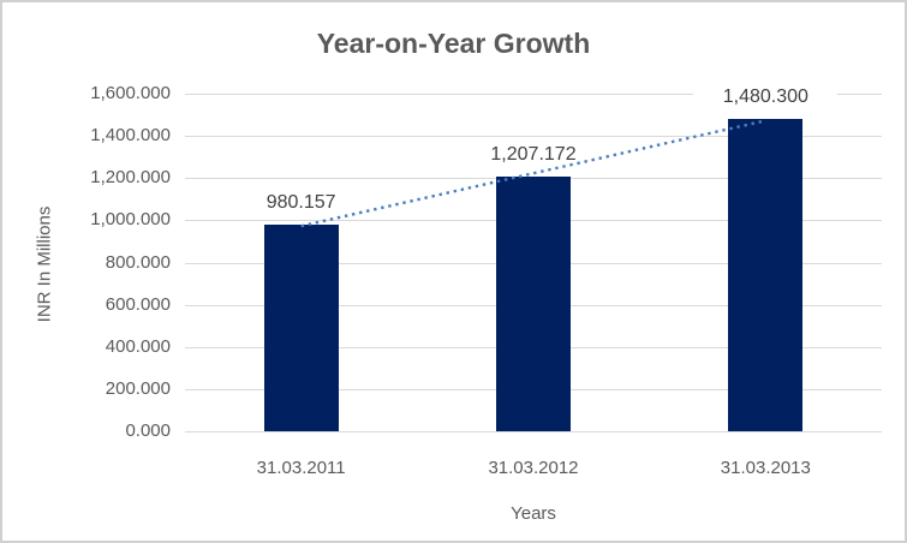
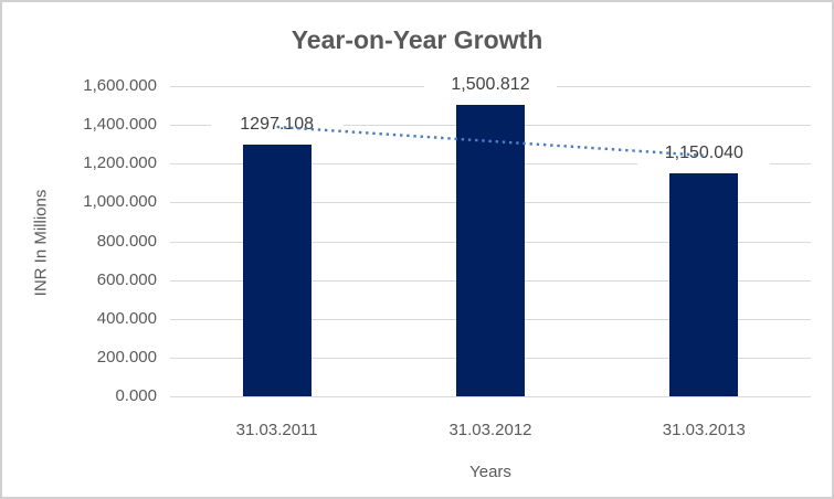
31.03.2011: 980.157 -> 1297.108
31.03.2012: 1,207.172 -> 1,500.812
31.03.2013: 1,480.300 -> 1,150.040
